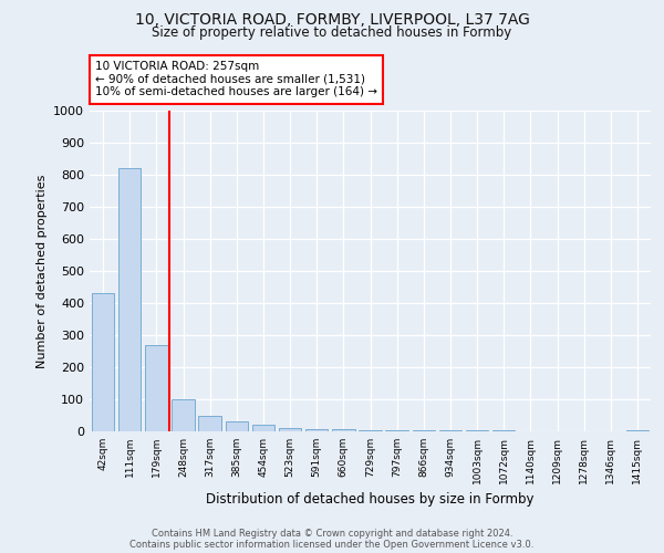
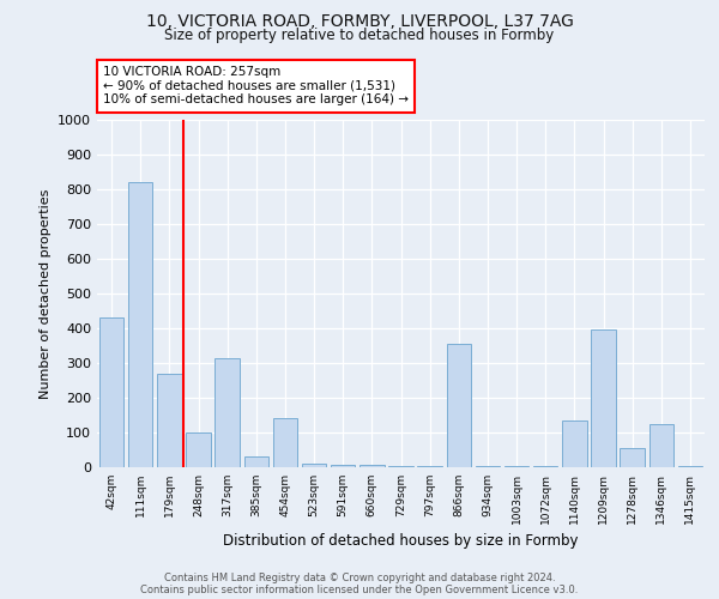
317sqm: 50 -> 315
454sqm: 20 -> 140
866sqm: 3 -> 355
1140sqm: 1 -> 135
1209sqm: 1 -> 395
1278sqm: 1 -> 55
1346sqm: 1 -> 125
